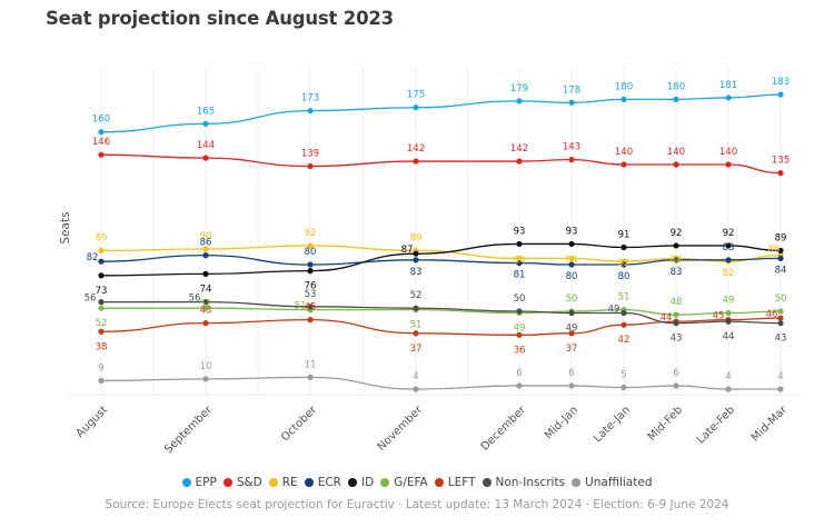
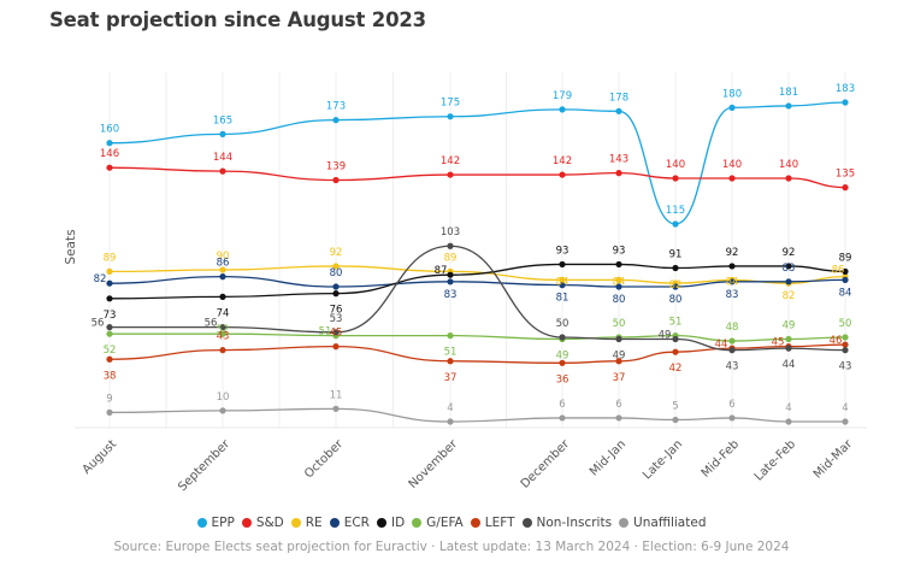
Non-Inscrits/November: 52 -> 103
EPP/Late-Jan: 180 -> 115
